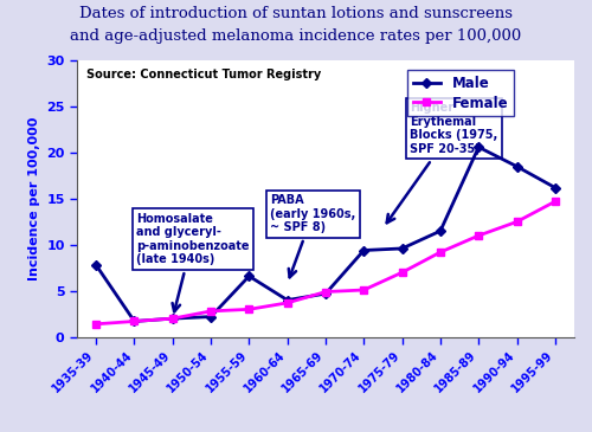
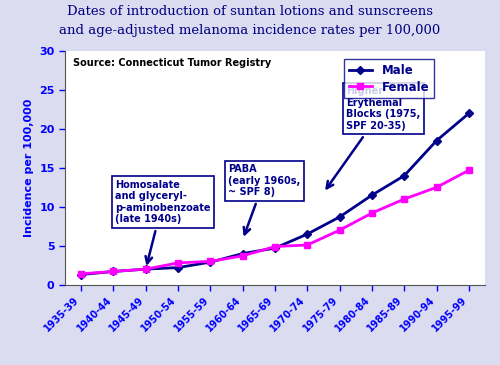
Male/1935-39: 7.8 -> 1.3
Male/1955-59: 6.6 -> 2.9
Male/1970-74: 9.4 -> 6.5
Male/1975-79: 9.6 -> 8.7
Male/1985-89: 20.6 -> 14.0
Male/1995-99: 16.2 -> 22.0
